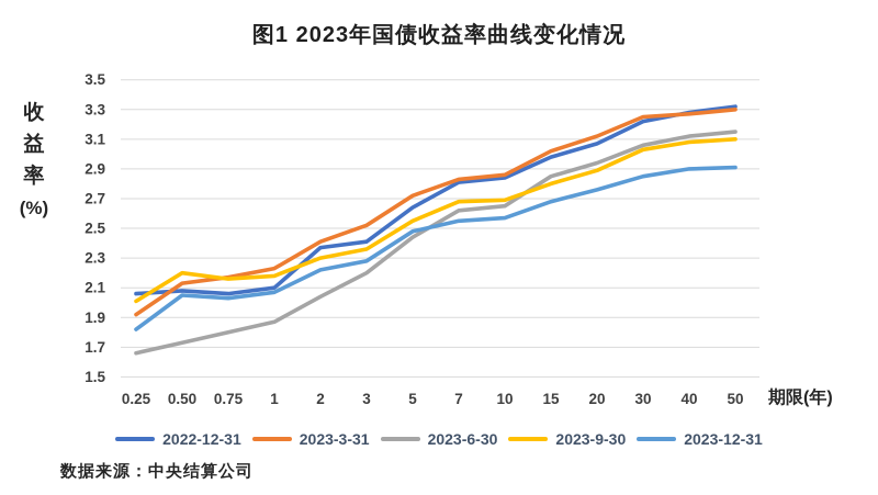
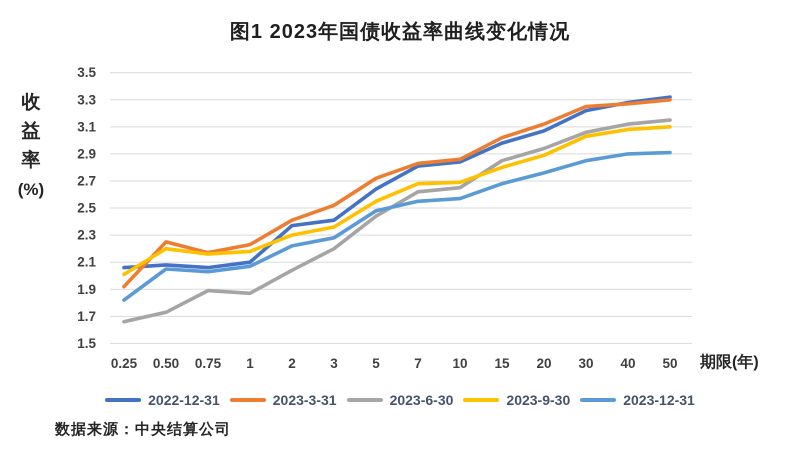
2023-3-31/0.50: 2.13 -> 2.25
2023-6-30/0.75: 1.80 -> 1.89
